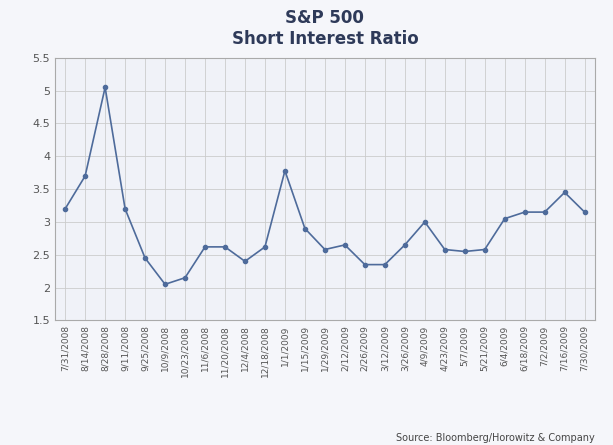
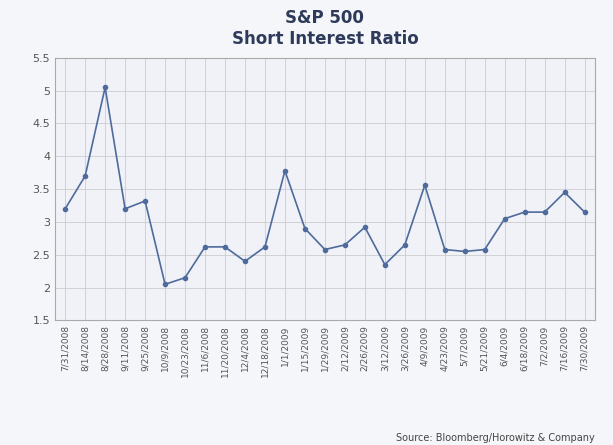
9/25/2008: 2.45 -> 3.32
2/26/2009: 2.35 -> 2.92
4/9/2009: 3.00 -> 3.56
